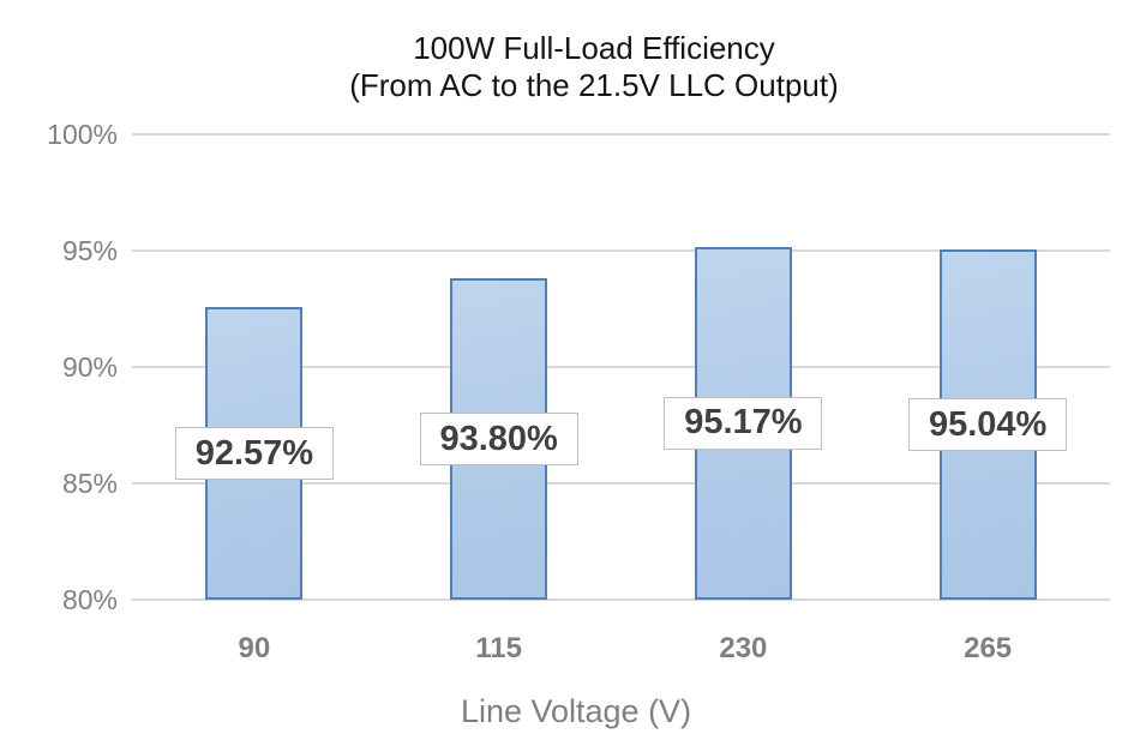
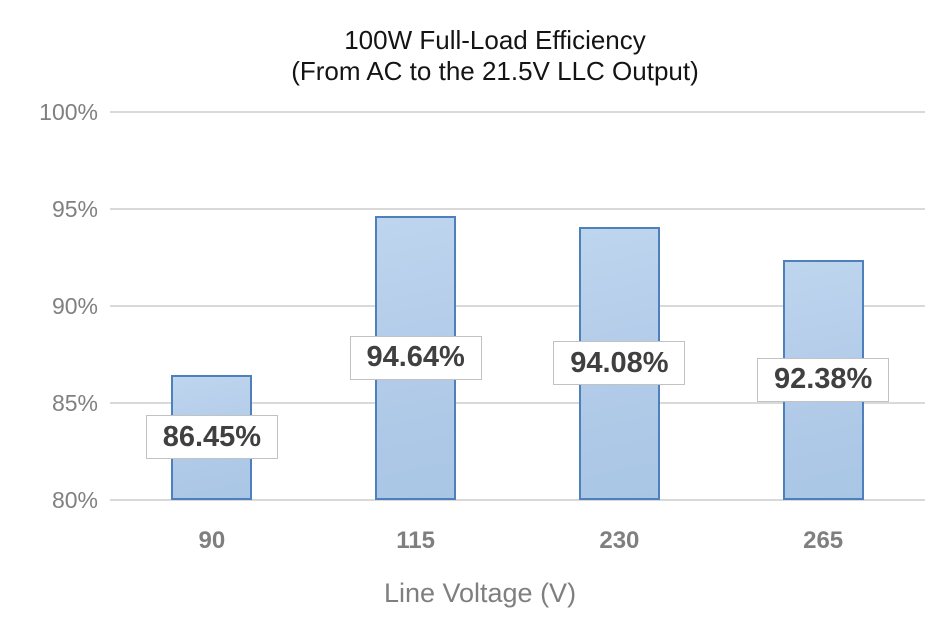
90: 92.57% -> 86.45%
115: 93.80% -> 94.64%
230: 95.17% -> 94.08%
265: 95.04% -> 92.38%
